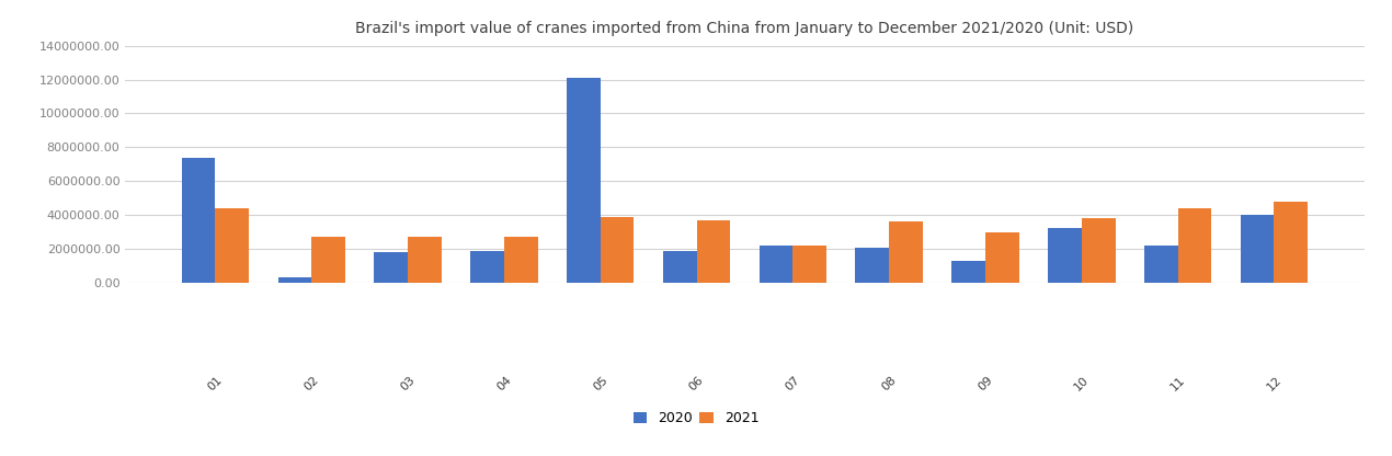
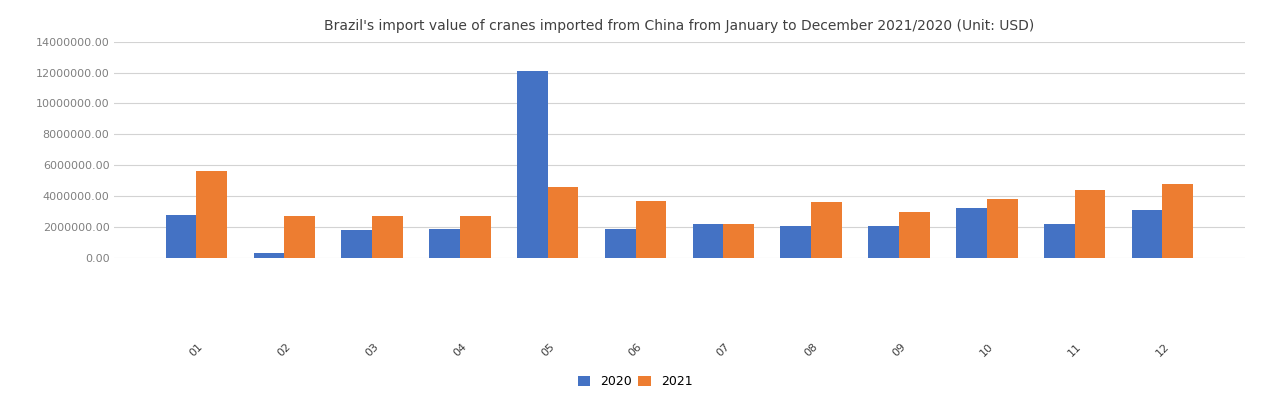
2020/01: 7400000 -> 2800000
2021/01: 4400000 -> 5600000
2021/05: 3900000 -> 4600000
2020/09: 1300000 -> 2000000
2020/12: 4000000 -> 3100000
